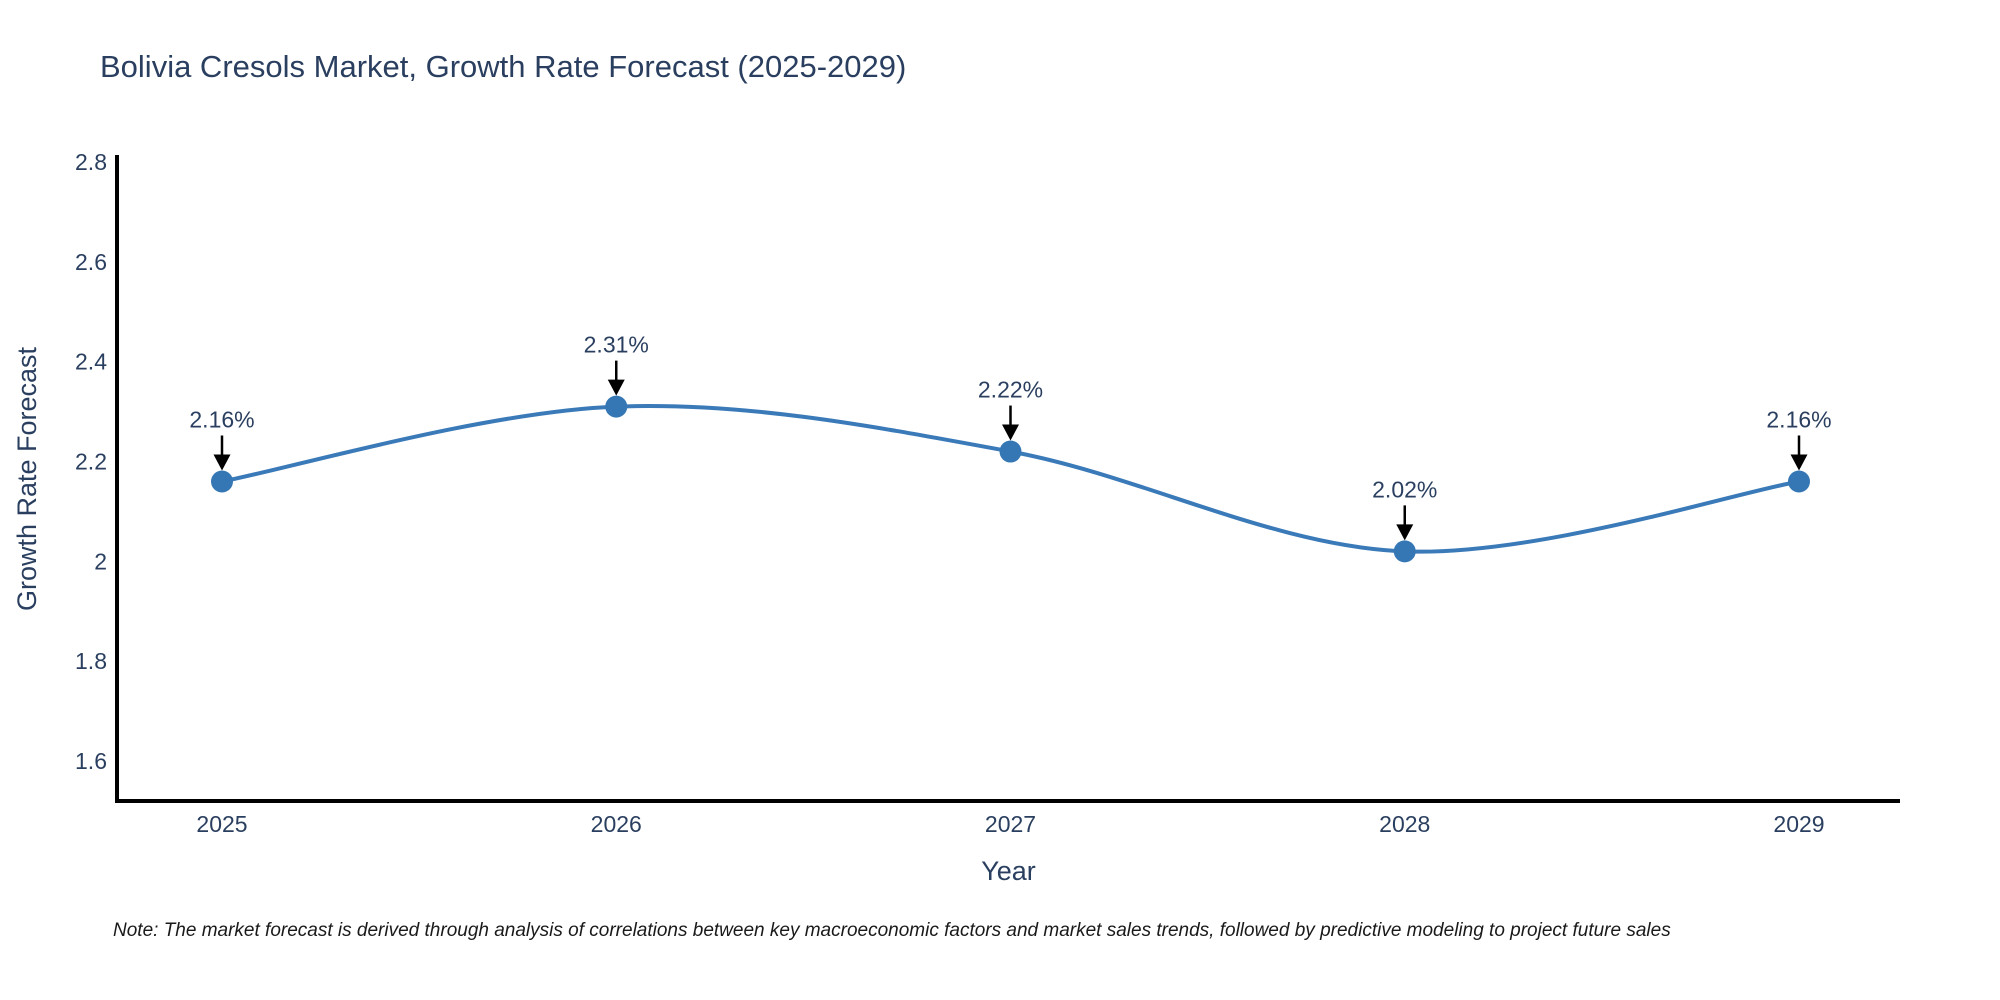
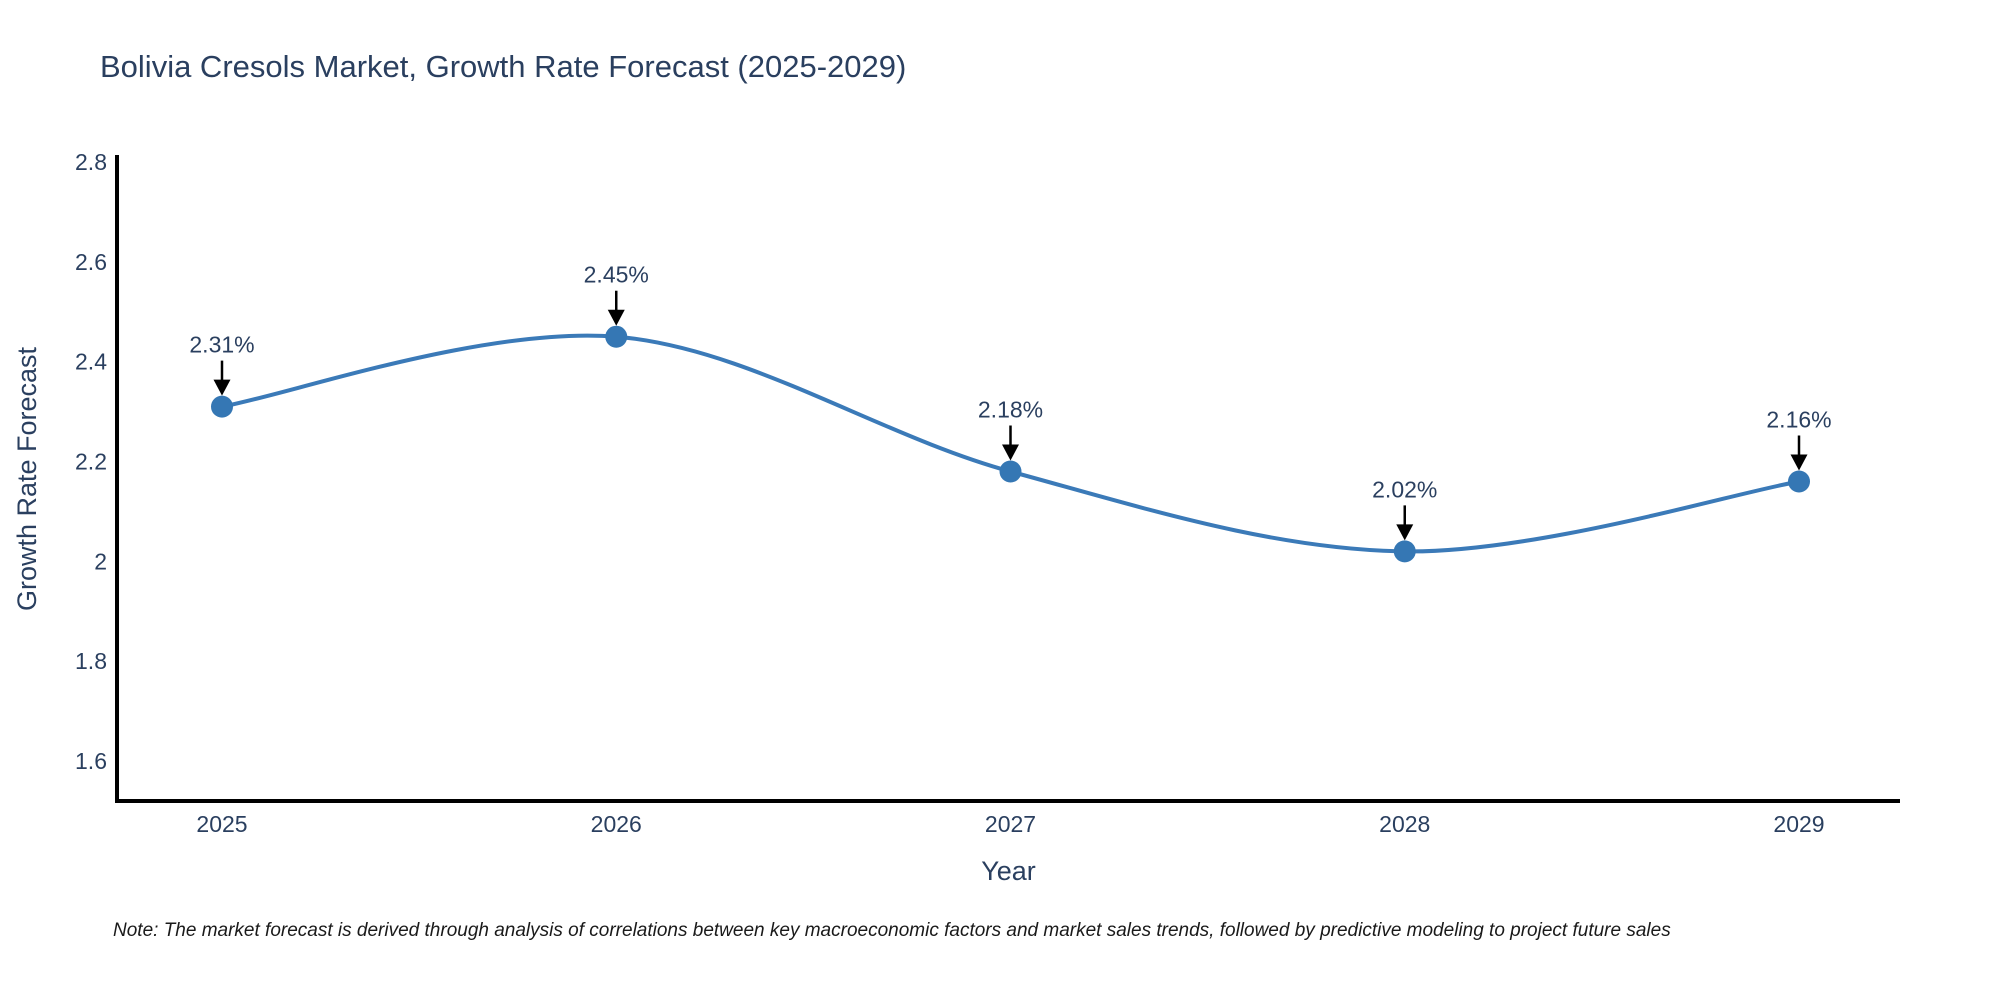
2025: 2.16% -> 2.31%
2026: 2.31% -> 2.45%
2027: 2.22% -> 2.18%
